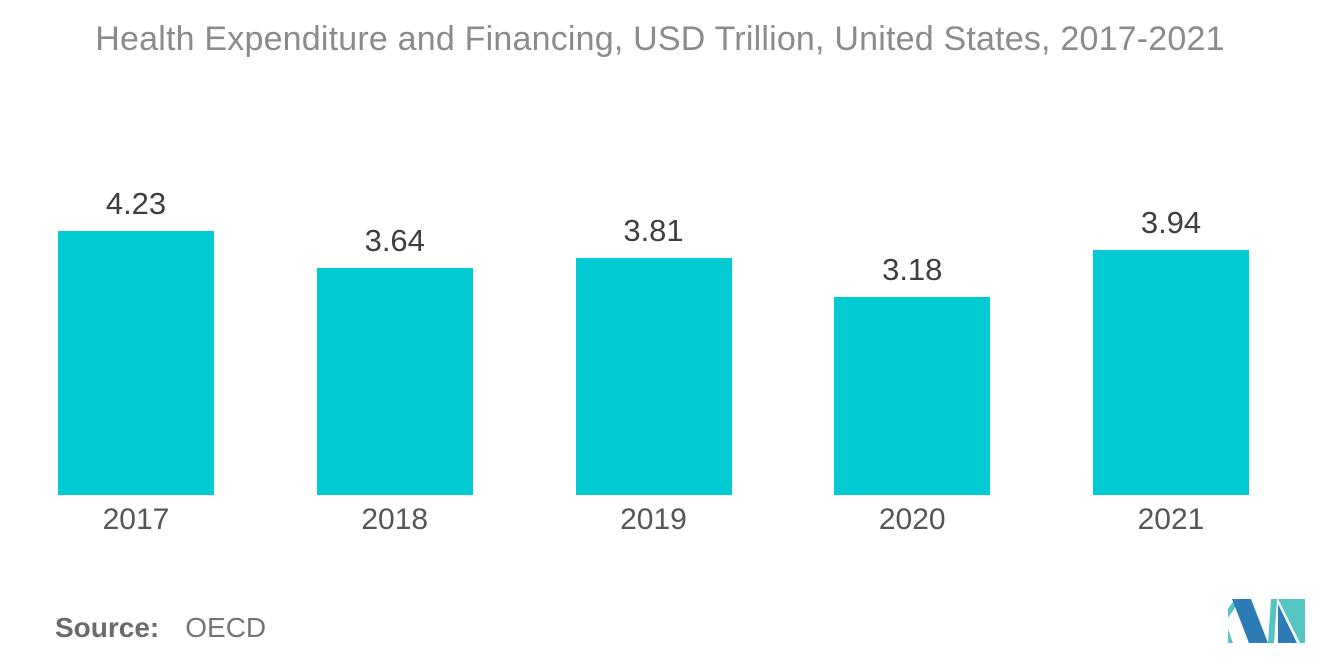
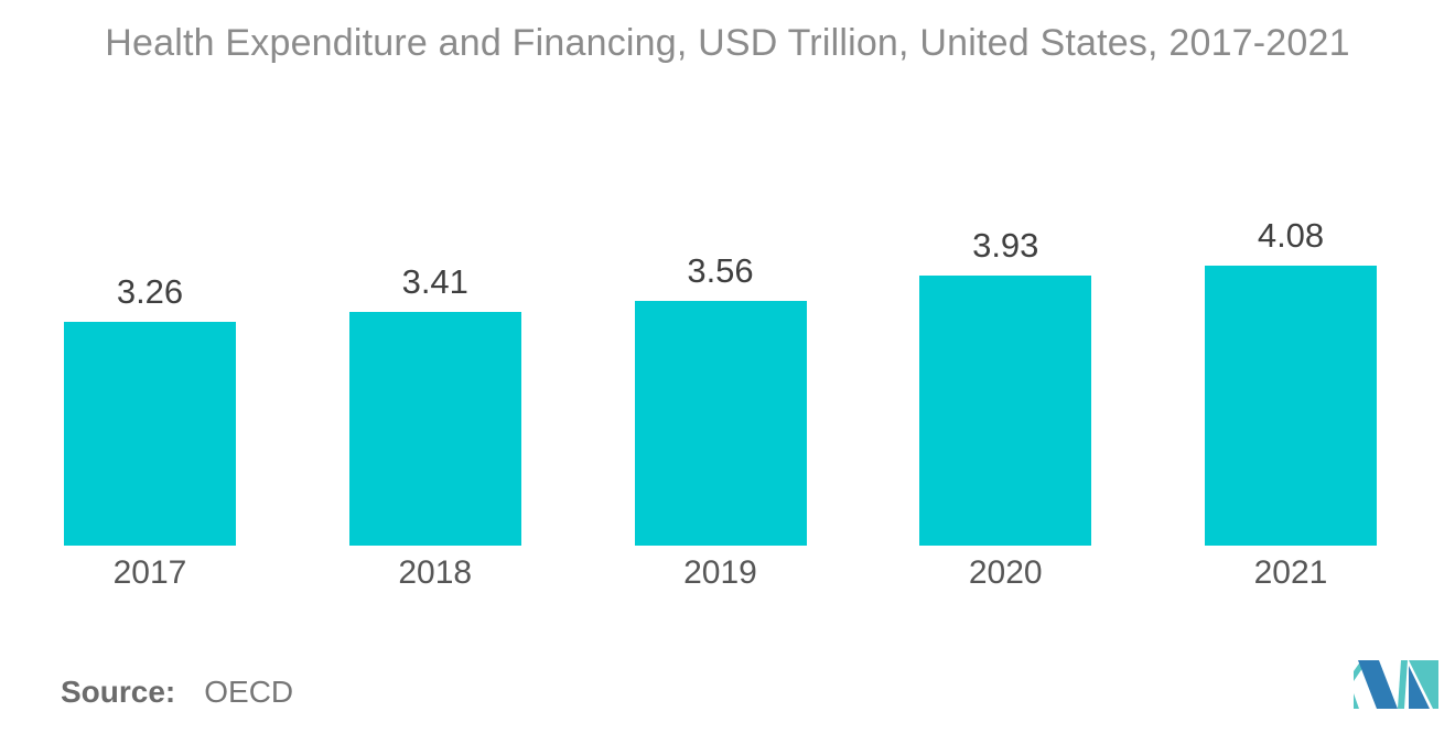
2017: 4.23 -> 3.26
2018: 3.64 -> 3.41
2019: 3.81 -> 3.56
2020: 3.18 -> 3.93
2021: 3.94 -> 4.08
